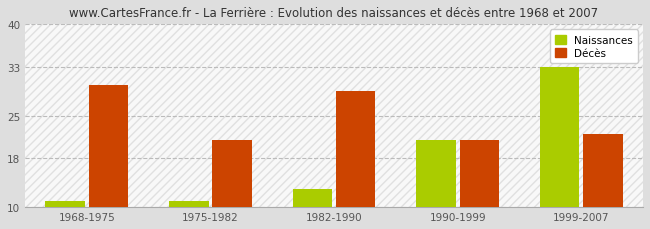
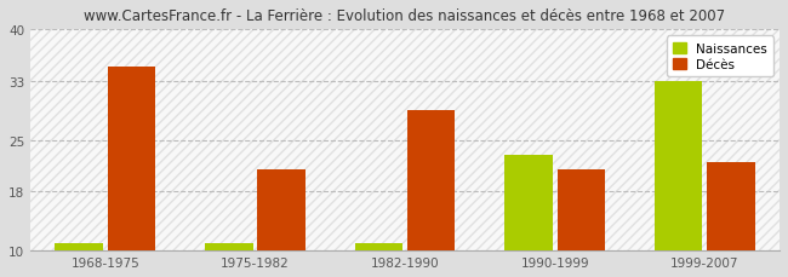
Décès/1968-1975: 30 -> 35
Naissances/1982-1990: 13 -> 11
Naissances/1990-1999: 21 -> 23
